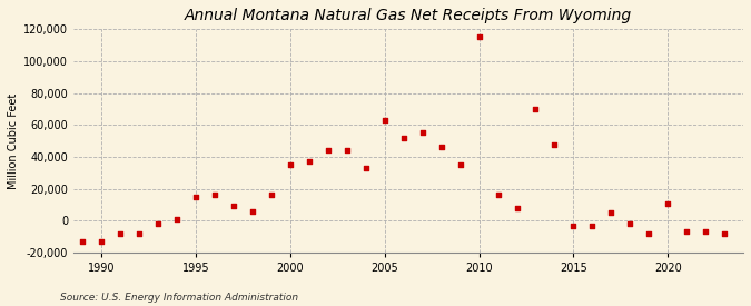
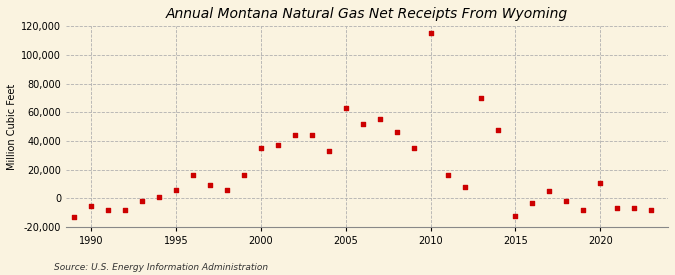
1990: -13,000 -> -5,000
1995: 15,000 -> 6,000
2015: -3,000 -> -12,000
